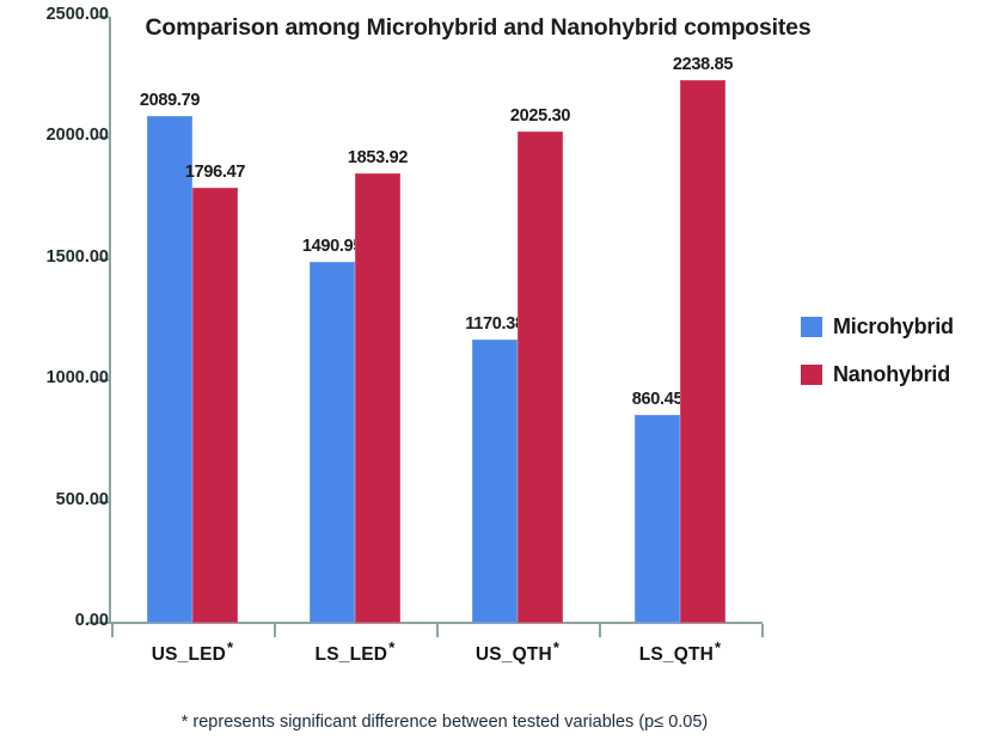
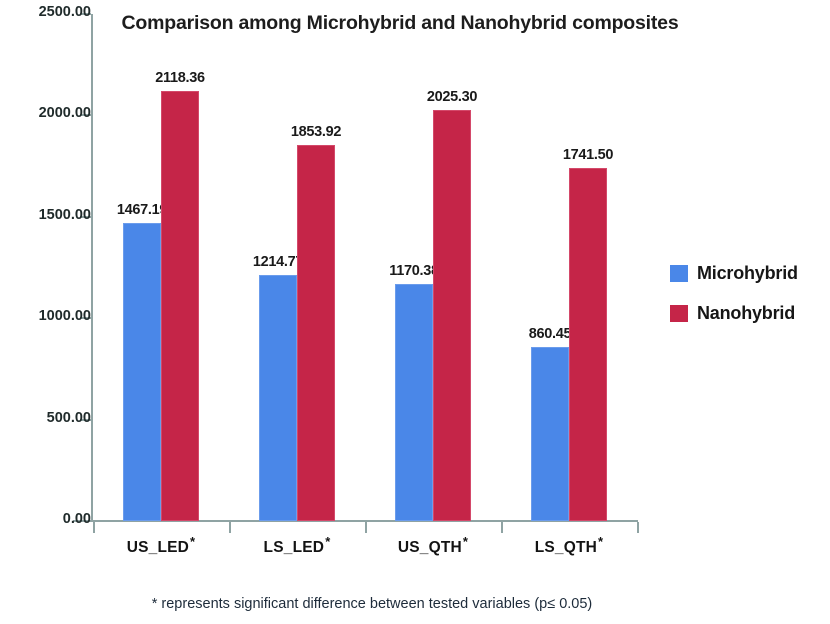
Microhybrid/US_LED: 2089.79 -> 1467.19
Nanohybrid/US_LED: 1796.47 -> 2118.36
Microhybrid/LS_LED: 1490.95 -> 1214.77
Nanohybrid/LS_QTH: 2238.85 -> 1741.50
